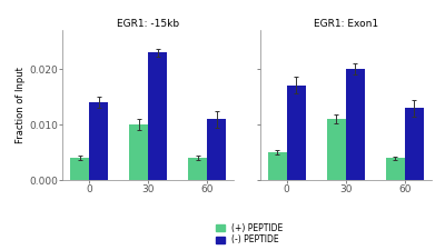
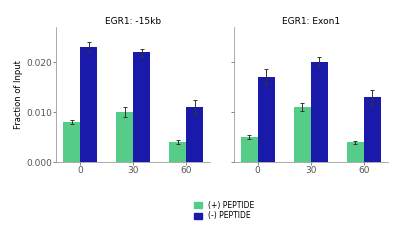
EGR1: -15kb/(+) PEPTIDE/0: 0.004 -> 0.008
EGR1: -15kb/(-) PEPTIDE/0: 0.014 -> 0.023
EGR1: -15kb/(-) PEPTIDE/30: 0.023 -> 0.022
